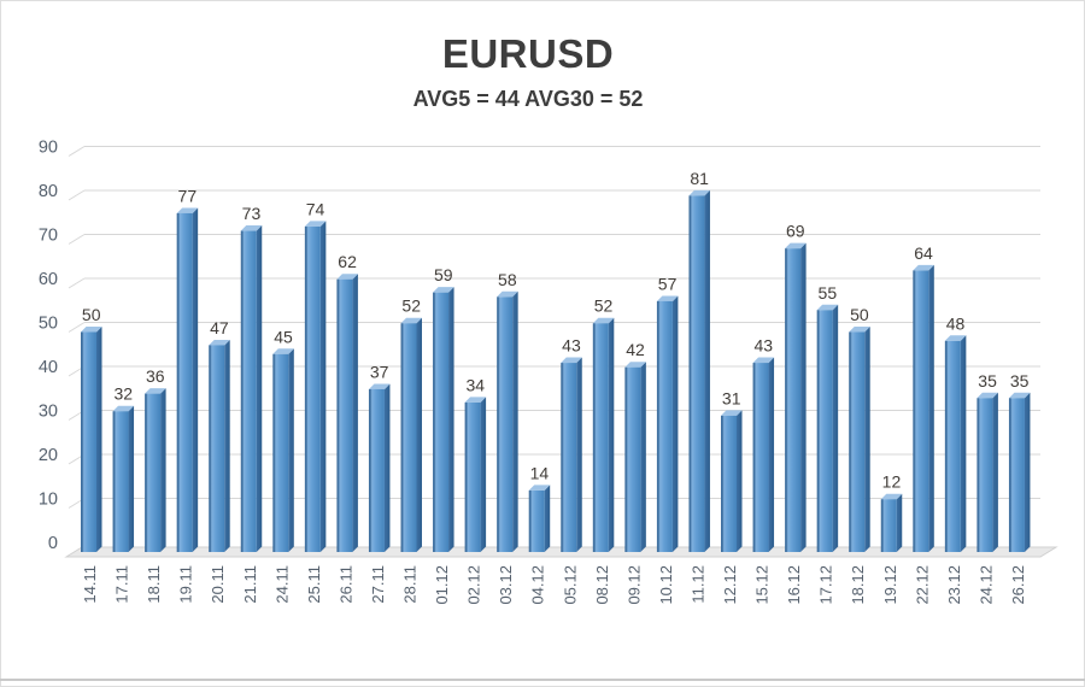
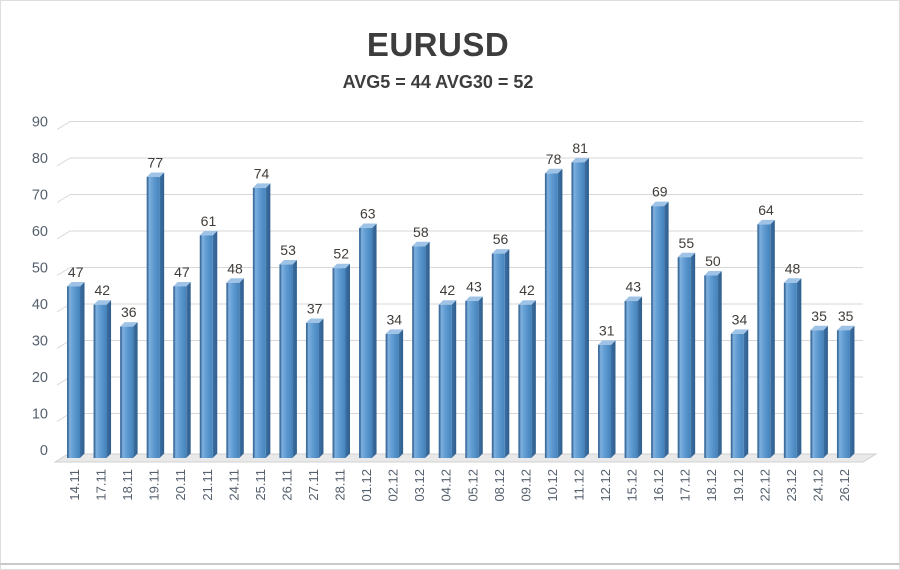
14.11: 50 -> 47
17.11: 32 -> 42
21.11: 73 -> 61
24.11: 45 -> 48
26.11: 62 -> 53
01.12: 59 -> 63
04.12: 14 -> 42
08.12: 52 -> 56
10.12: 57 -> 78
19.12: 12 -> 34
